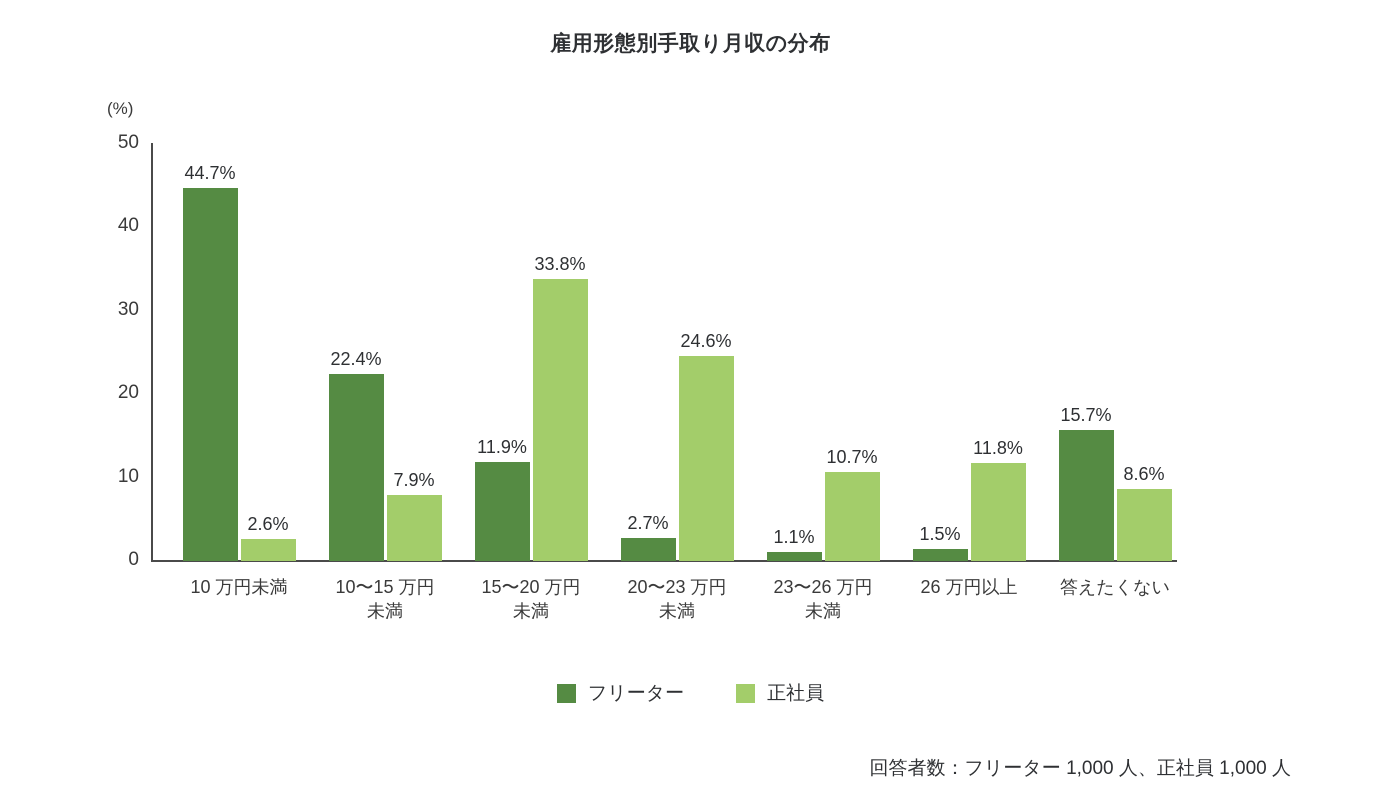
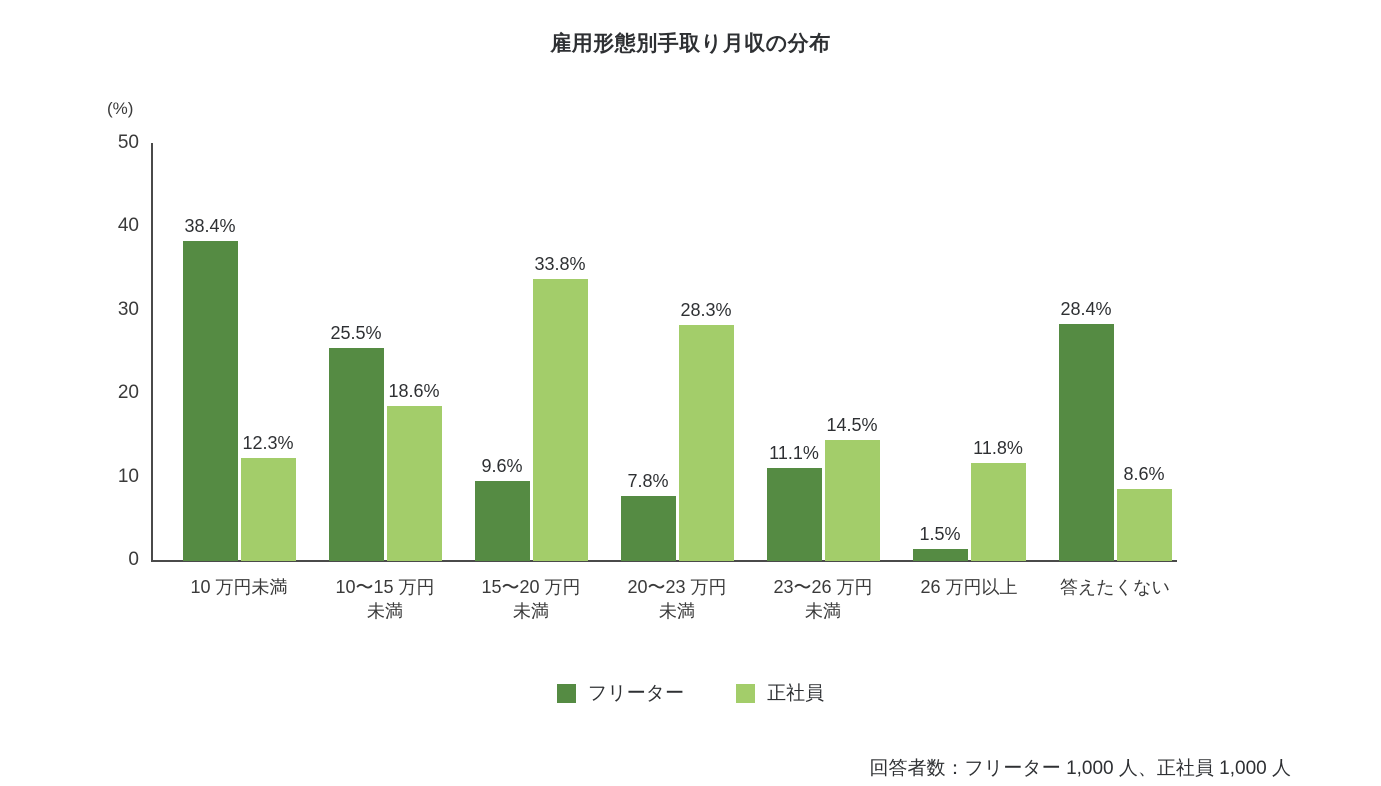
フリーター/10 万円未満: 44.7% -> 38.4%
正社員/10 万円未満: 2.6% -> 12.3%
フリーター/10〜15 万円 未満: 22.4% -> 25.5%
正社員/10〜15 万円 未満: 7.9% -> 18.6%
フリーター/15〜20 万円 未満: 11.9% -> 9.6%
フリーター/20〜23 万円 未満: 2.7% -> 7.8%
正社員/20〜23 万円 未満: 24.6% -> 28.3%
フリーター/23〜26 万円 未満: 1.1% -> 11.1%
正社員/23〜26 万円 未満: 10.7% -> 14.5%
フリーター/答えたくない: 15.7% -> 28.4%
